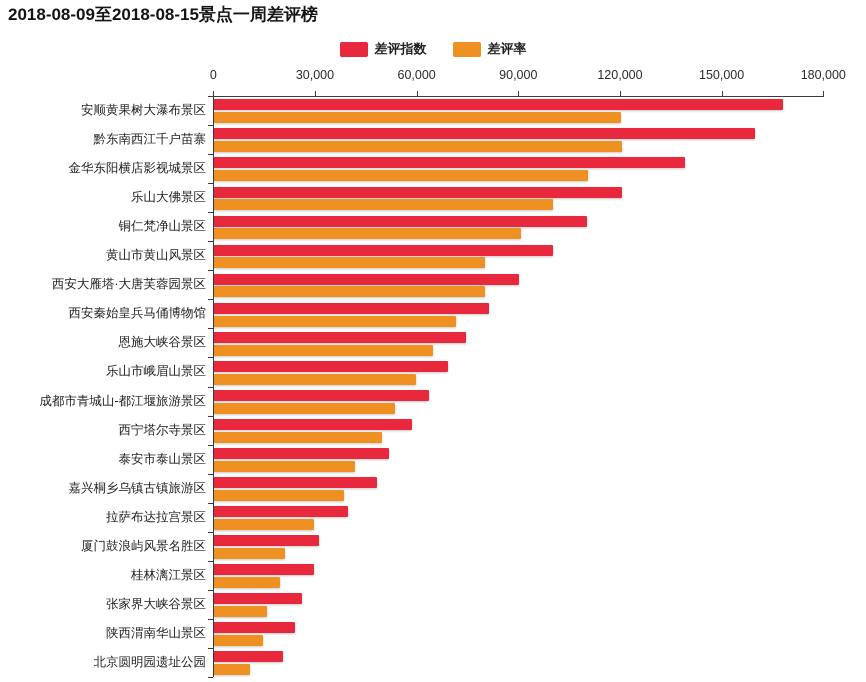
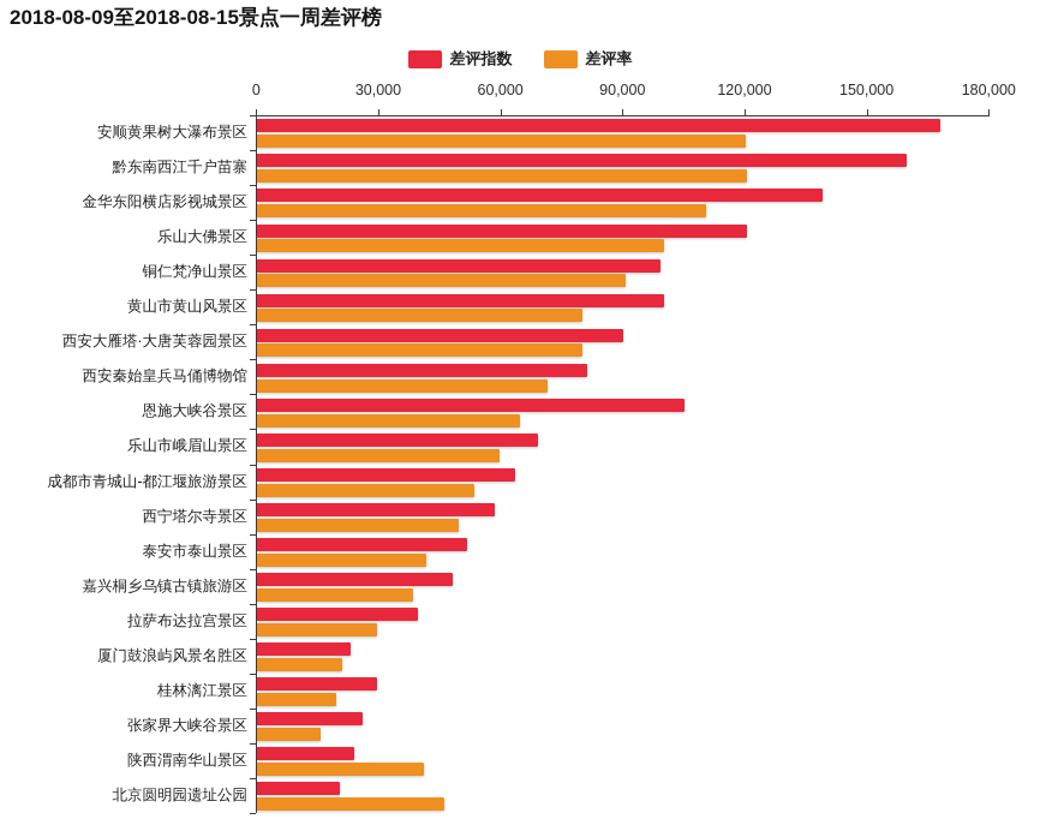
差评指数/铜仁梵净山景区: 110000 -> 99000
差评指数/恩施大峡谷景区: 74000 -> 105000
差评指数/厦门鼓浪屿风景名胜区: 31000 -> 23000
差评率/陕西渭南华山景区: 14000 -> 41000
差评率/北京圆明园遗址公园: 10000 -> 46000
